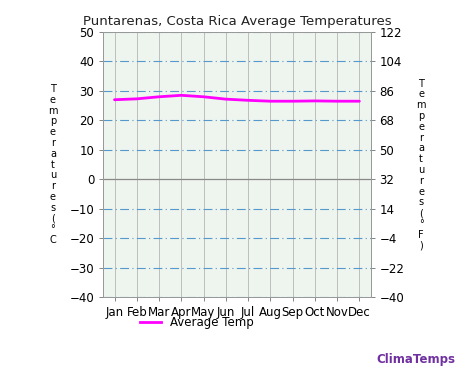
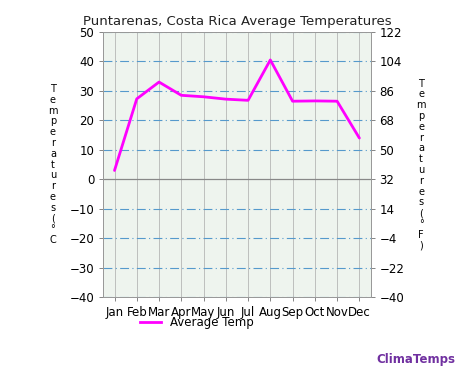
Jan: 27.0 -> 3.0
Mar: 28.0 -> 33.0
Aug: 26.5 -> 40.5
Dec: 26.5 -> 14.0
